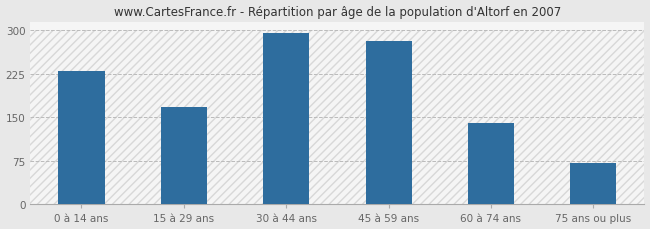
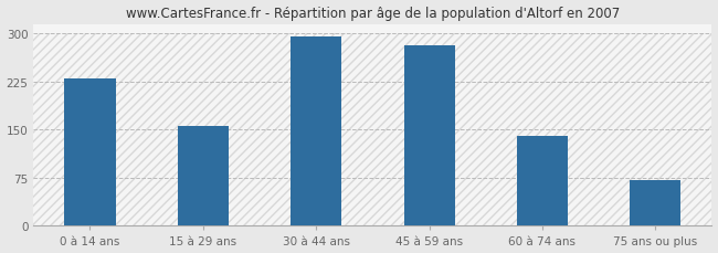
15 à 29 ans: 168 -> 156
